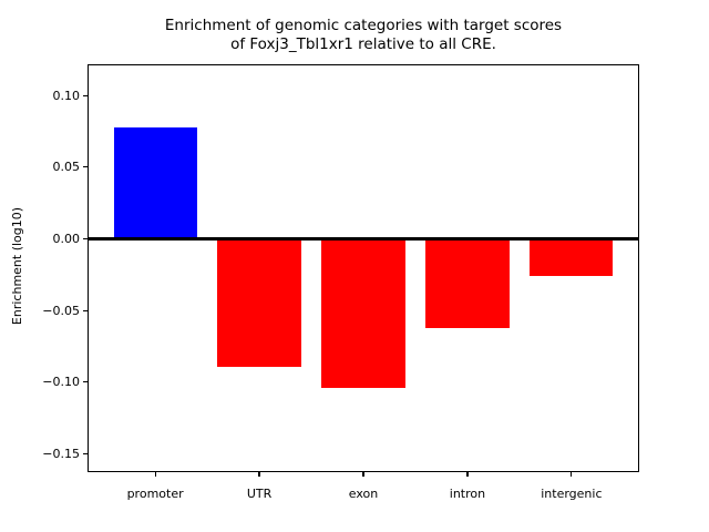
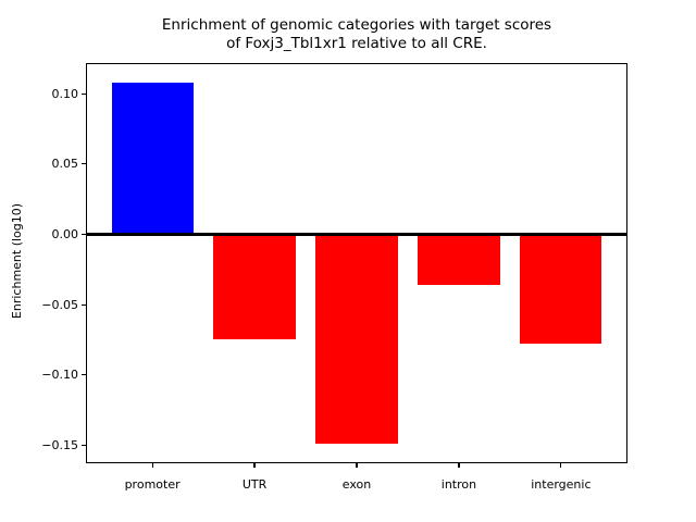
promoter: 0.078 -> 0.108
UTR: -0.089 -> -0.075
exon: -0.104 -> -0.149
intron: -0.062 -> -0.036
intergenic: -0.026 -> -0.078
